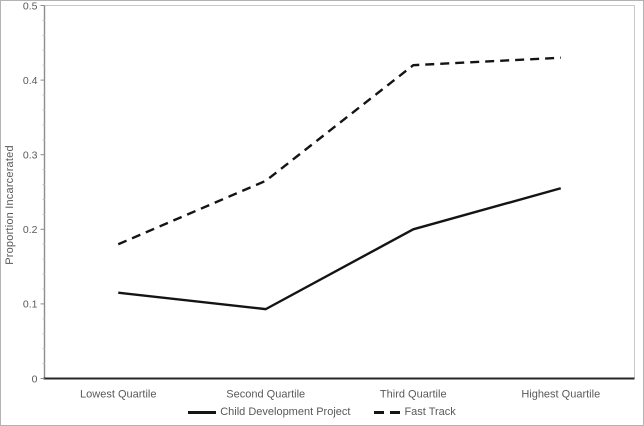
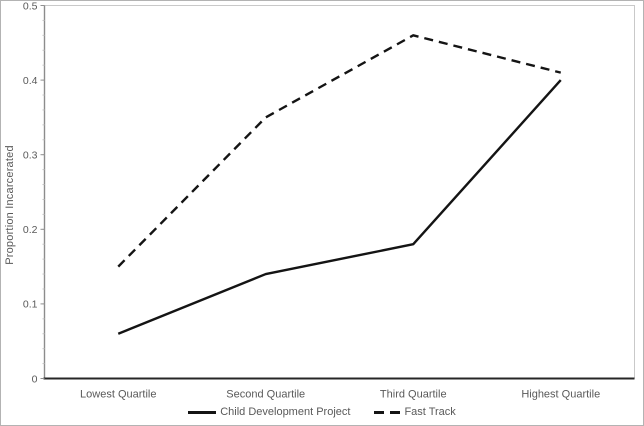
Child Development Project/Lowest Quartile: 0.12 -> 0.06
Fast Track/Lowest Quartile: 0.18 -> 0.15
Child Development Project/Second Quartile: 0.09 -> 0.14
Fast Track/Second Quartile: 0.27 -> 0.35
Child Development Project/Third Quartile: 0.20 -> 0.18
Fast Track/Third Quartile: 0.42 -> 0.46
Child Development Project/Highest Quartile: 0.26 -> 0.40
Fast Track/Highest Quartile: 0.43 -> 0.41
